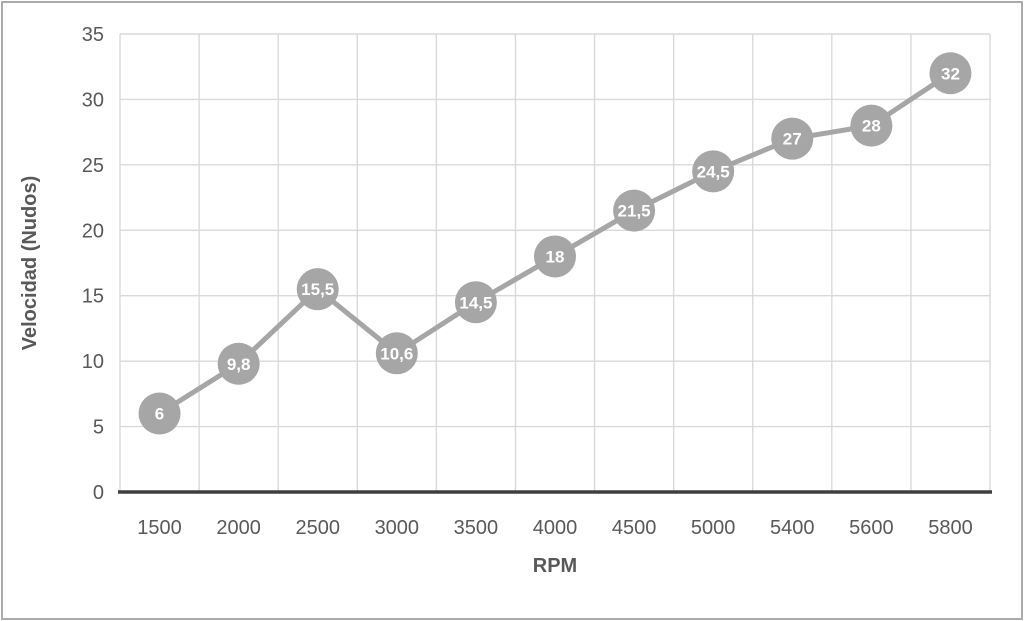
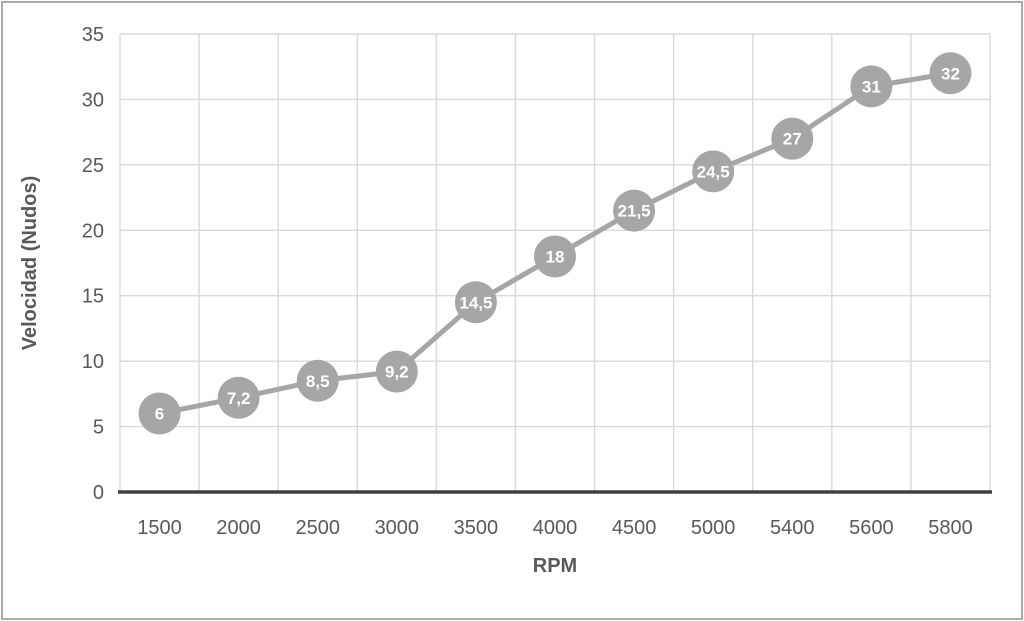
2000: 9,8 -> 7,2
2500: 15,5 -> 8,5
3000: 10,6 -> 9,2
5600: 28 -> 31
